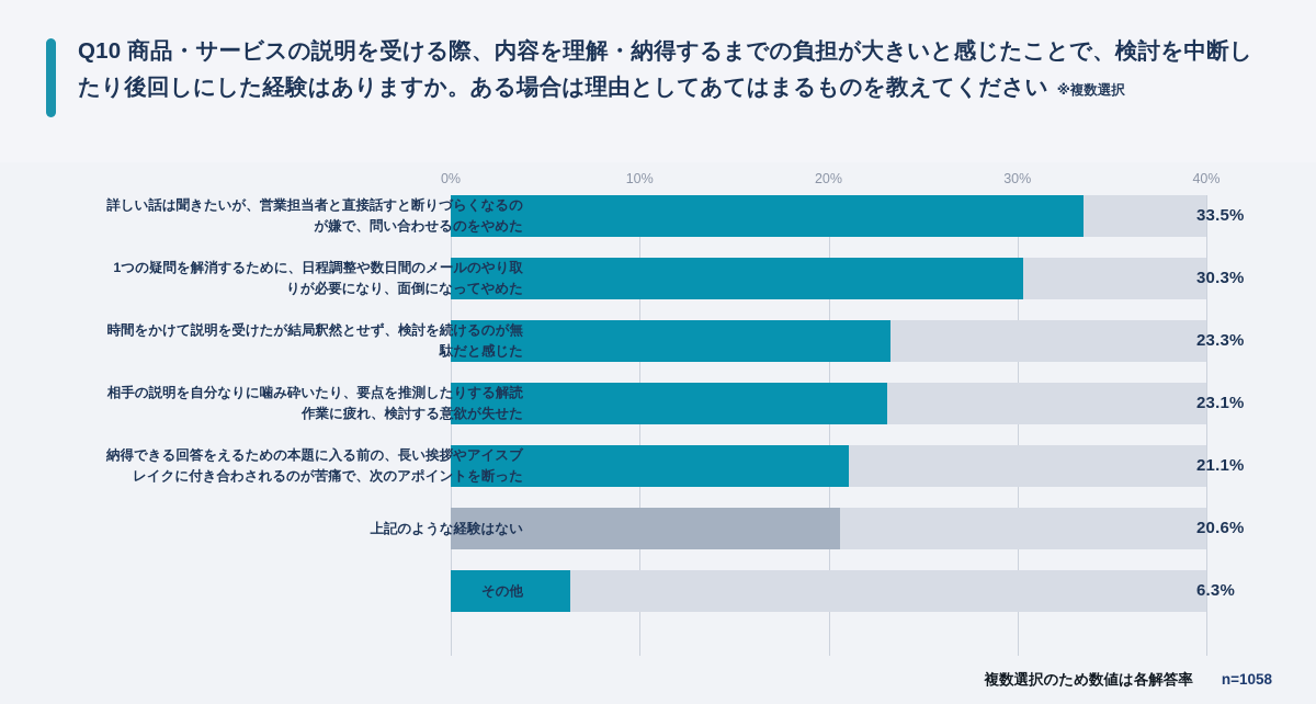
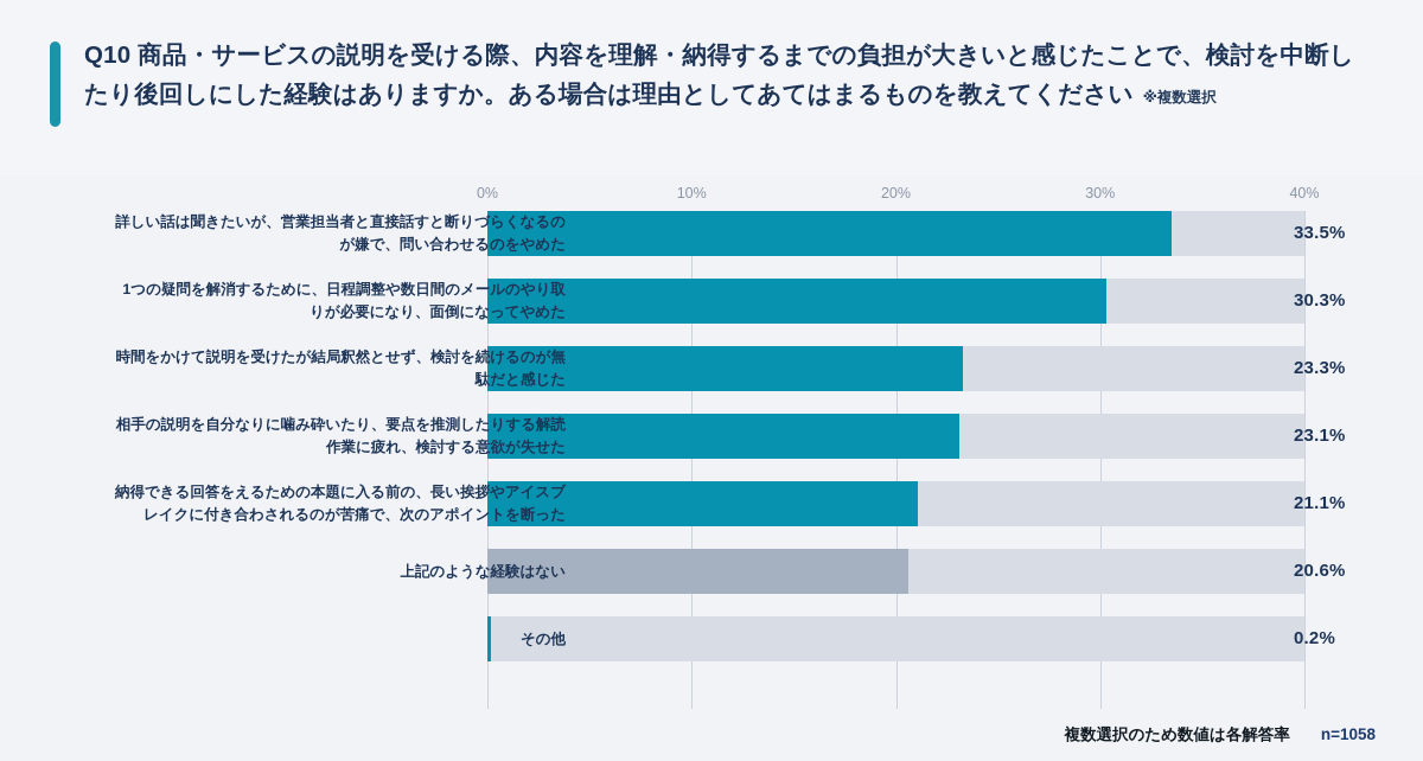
その他: 6.3% -> 0.2%
